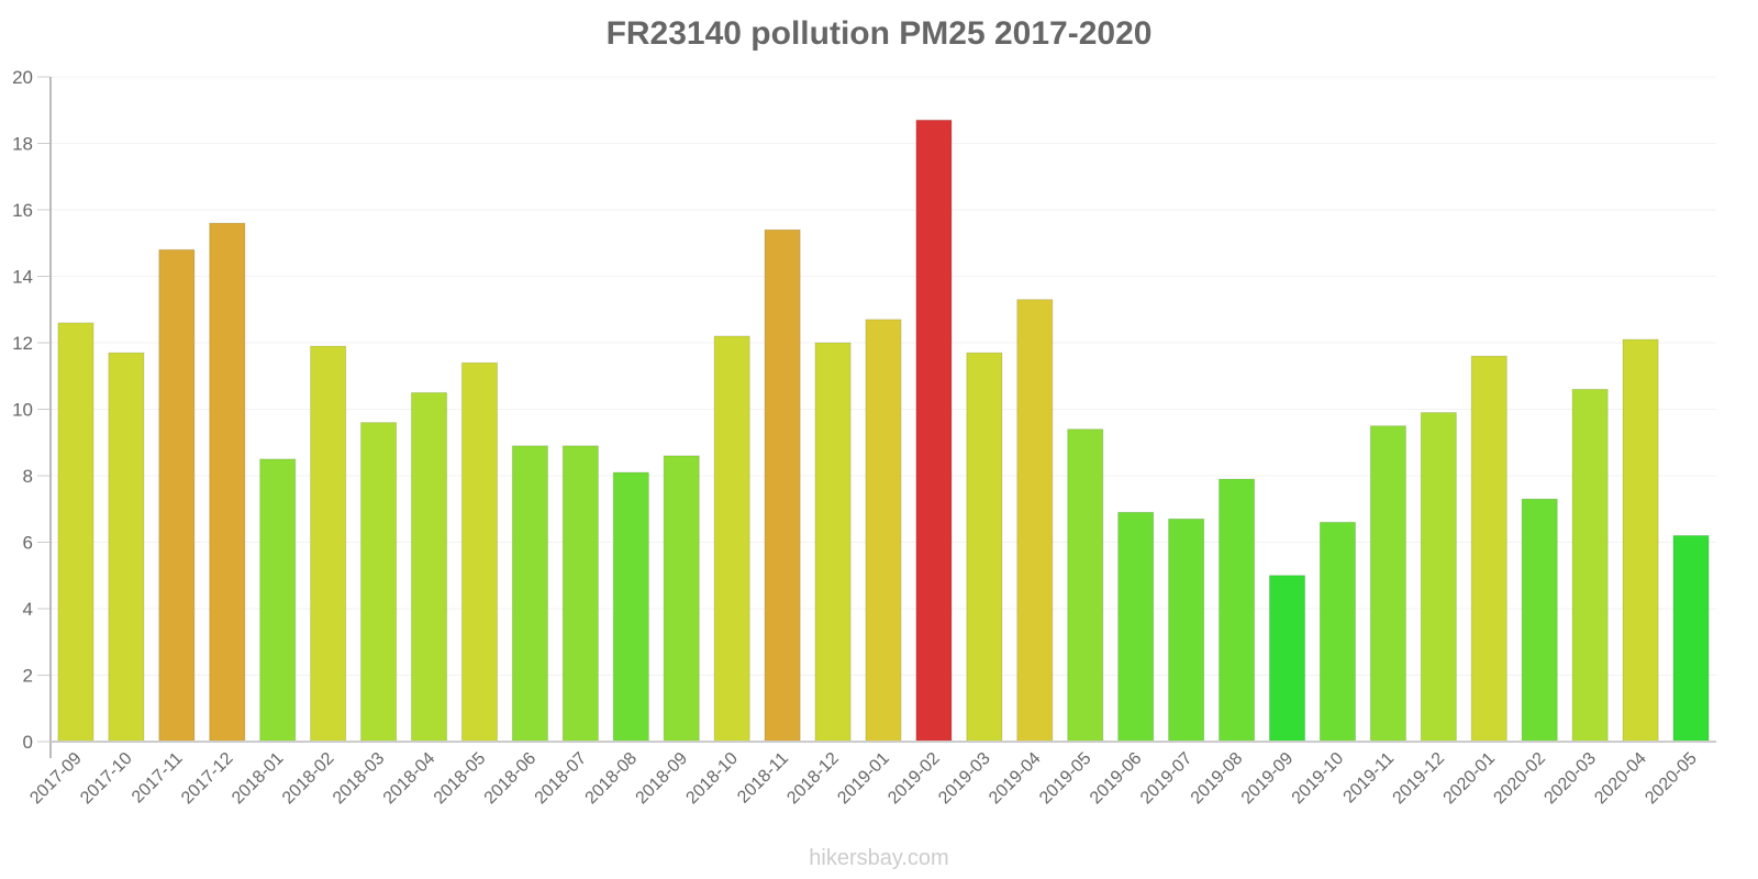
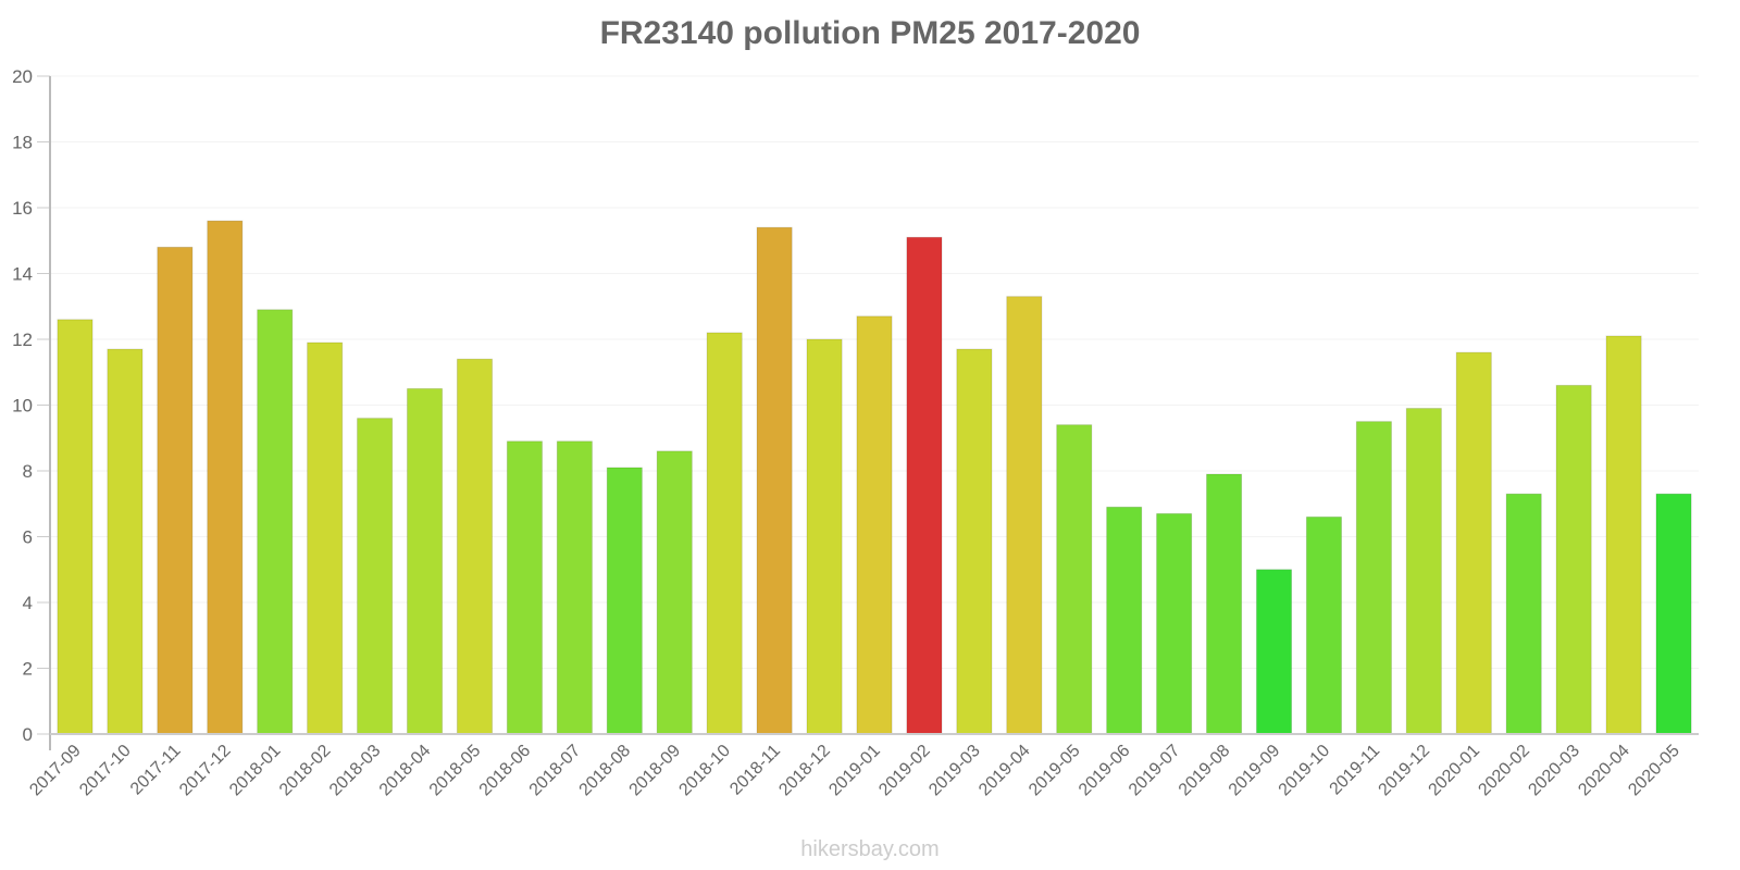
2018-01: 8.5 -> 12.9
2019-02: 18.7 -> 15.1
2020-05: 6.2 -> 7.3
